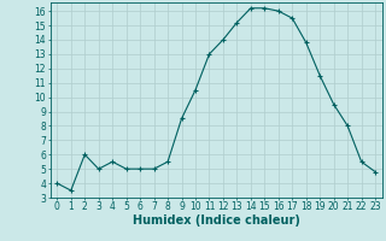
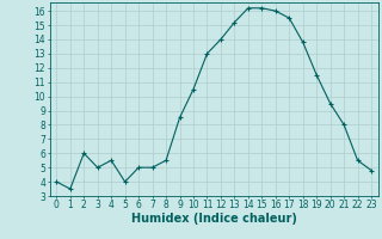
5: 5.0 -> 4.0
